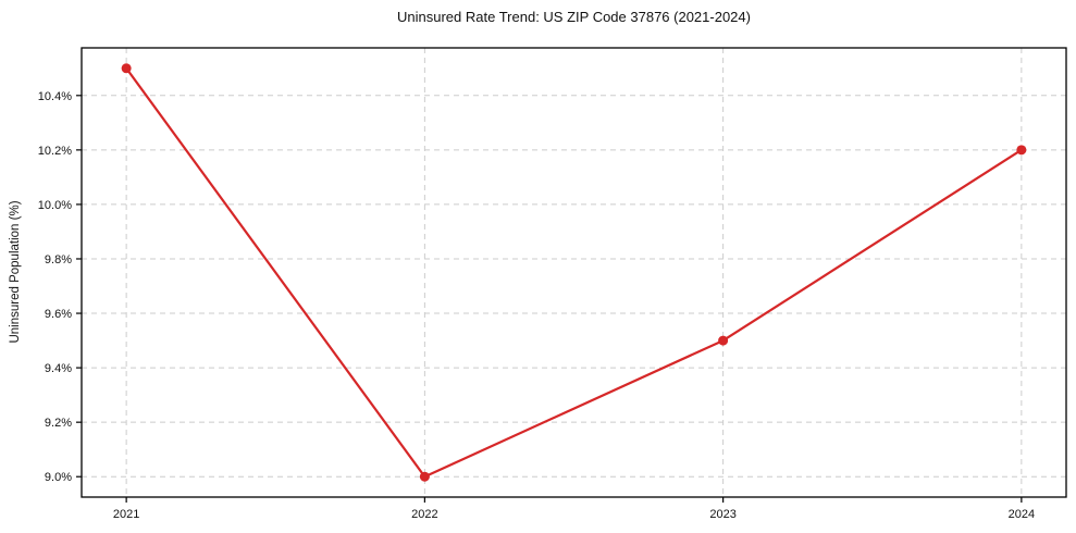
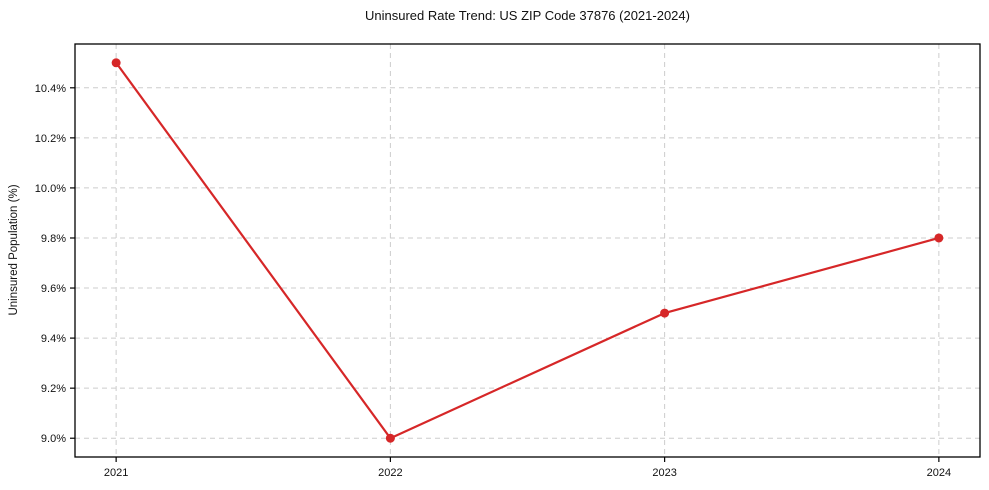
2024: 10.2% -> 9.8%
